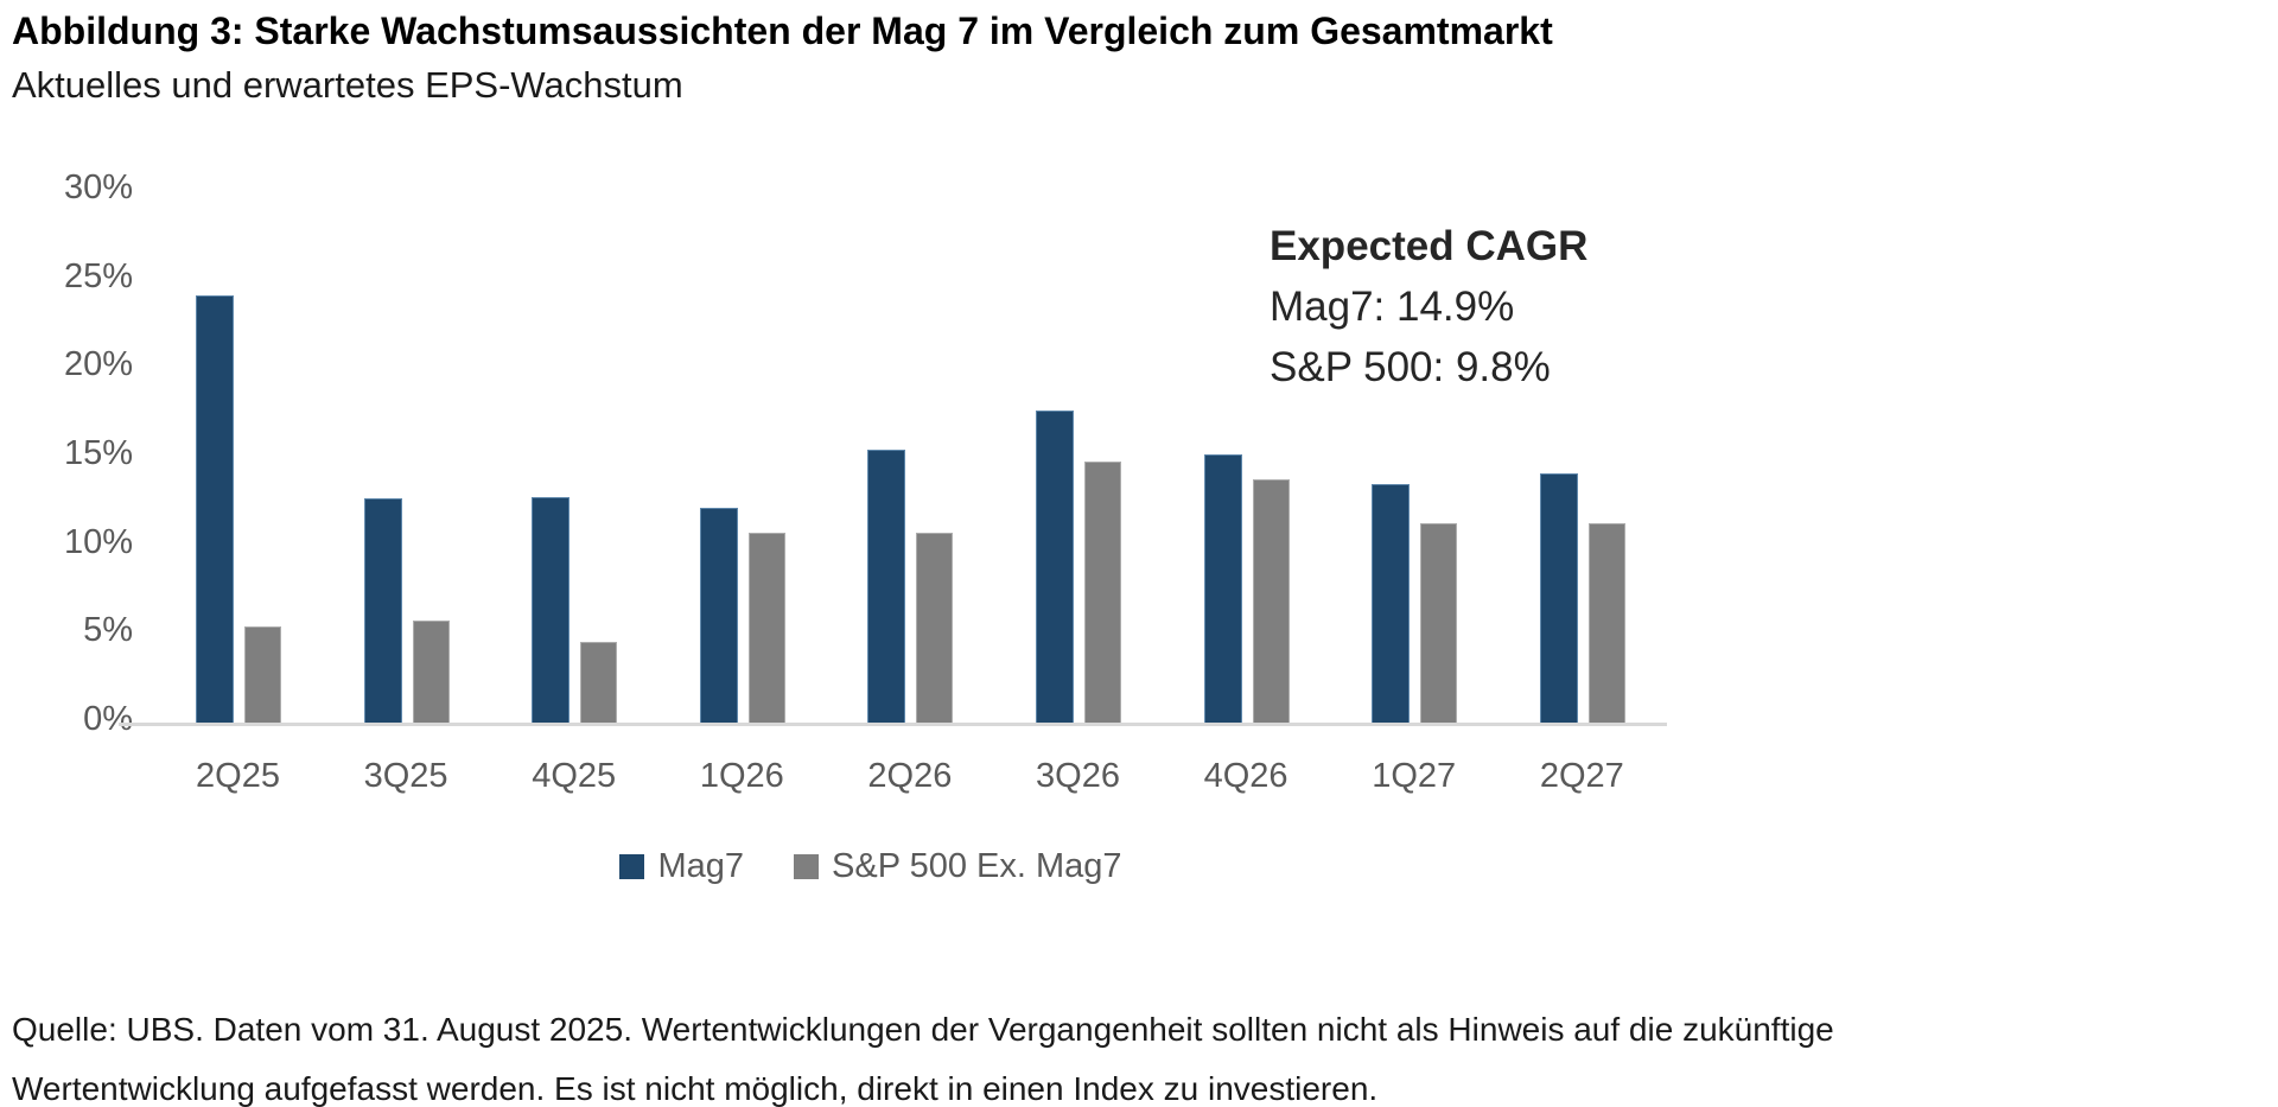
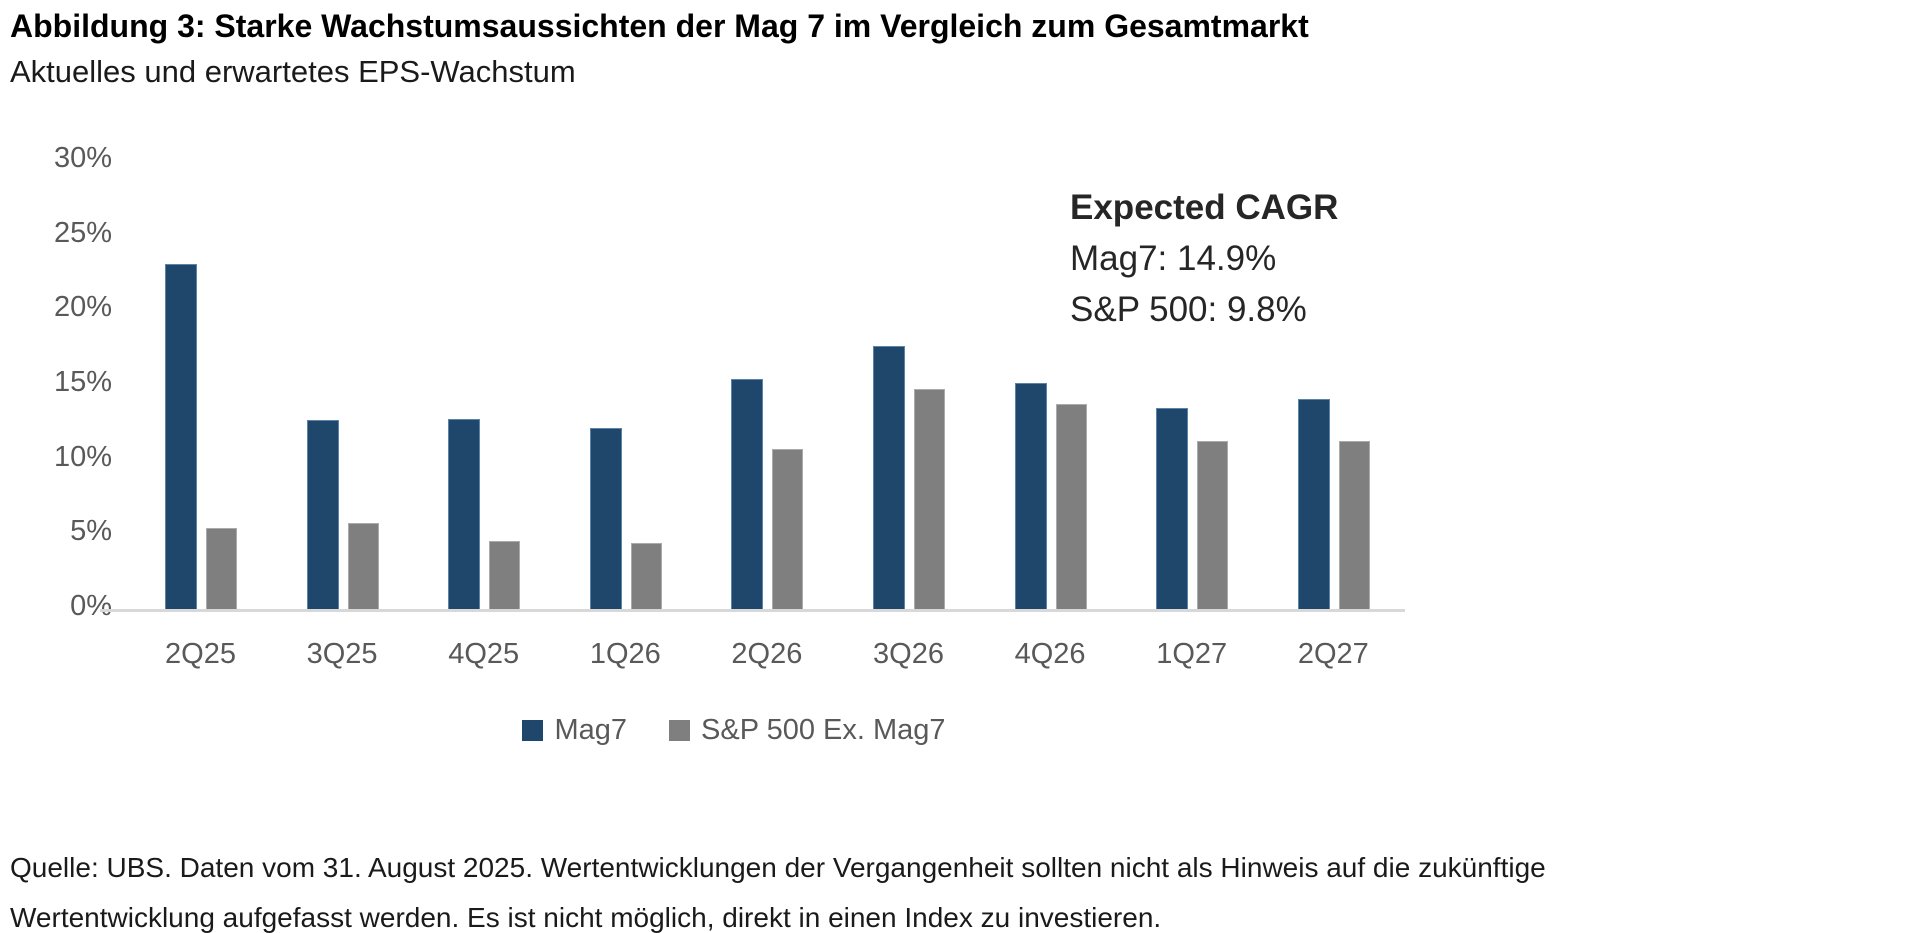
Mag7/2Q25: 24.2% -> 23.2%
S&P 500 Ex. Mag7/1Q26: 10.8% -> 4.5%
